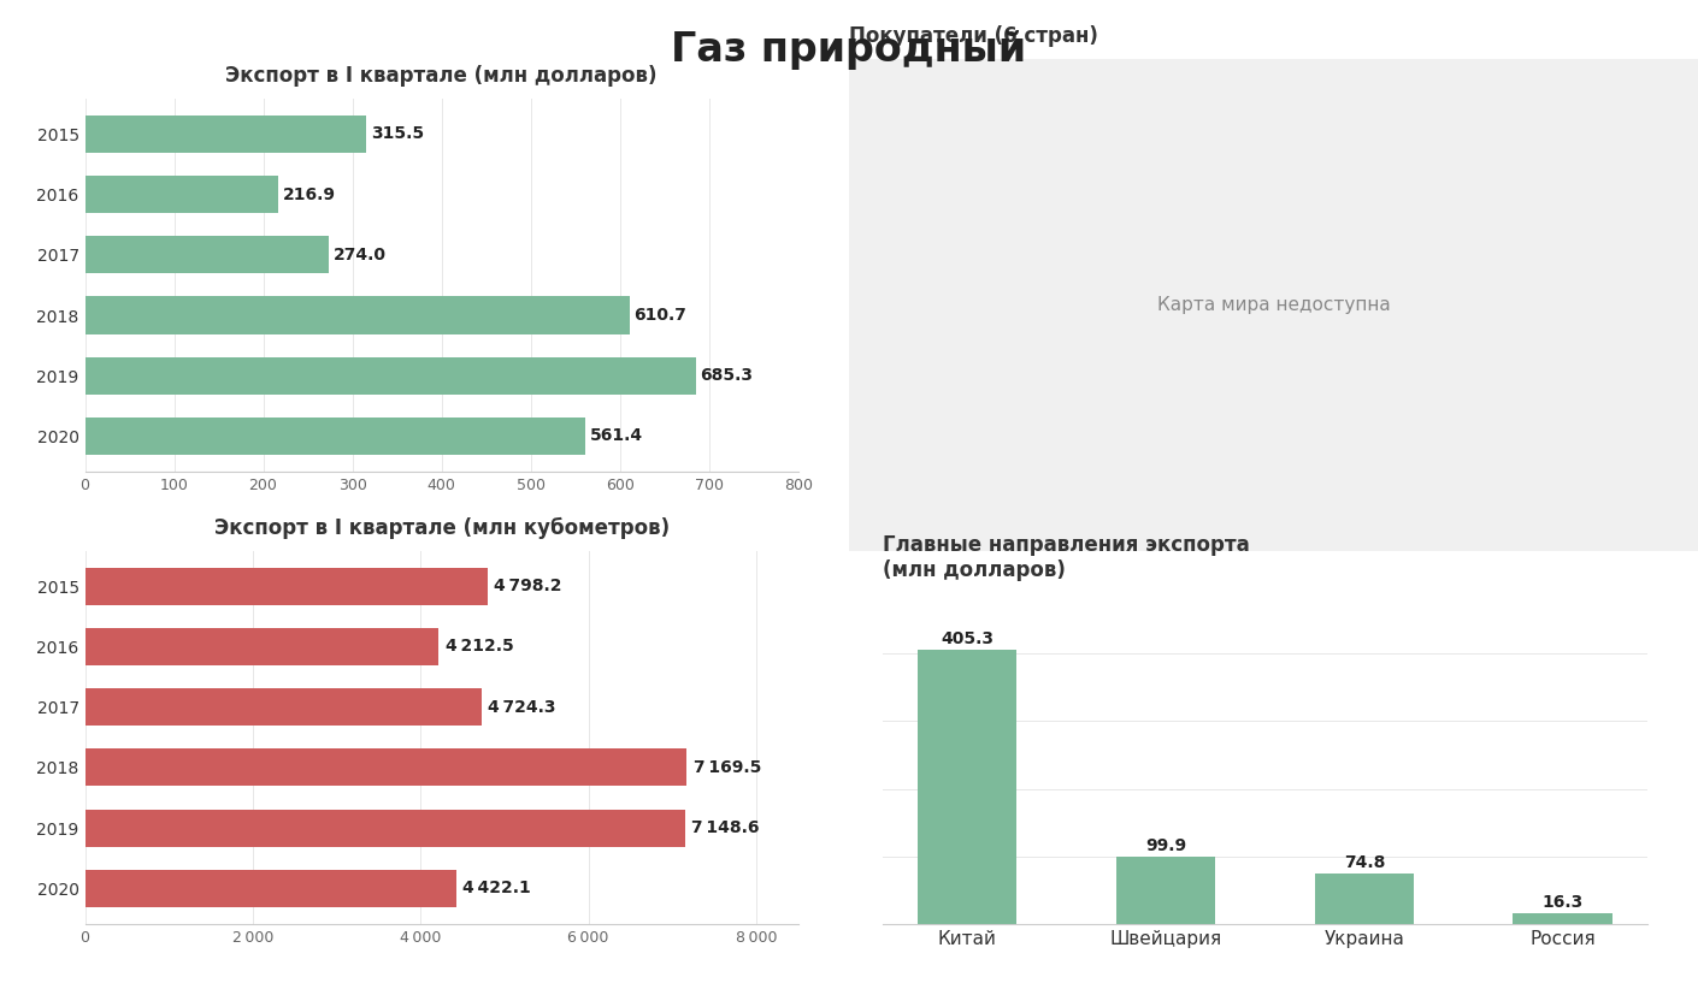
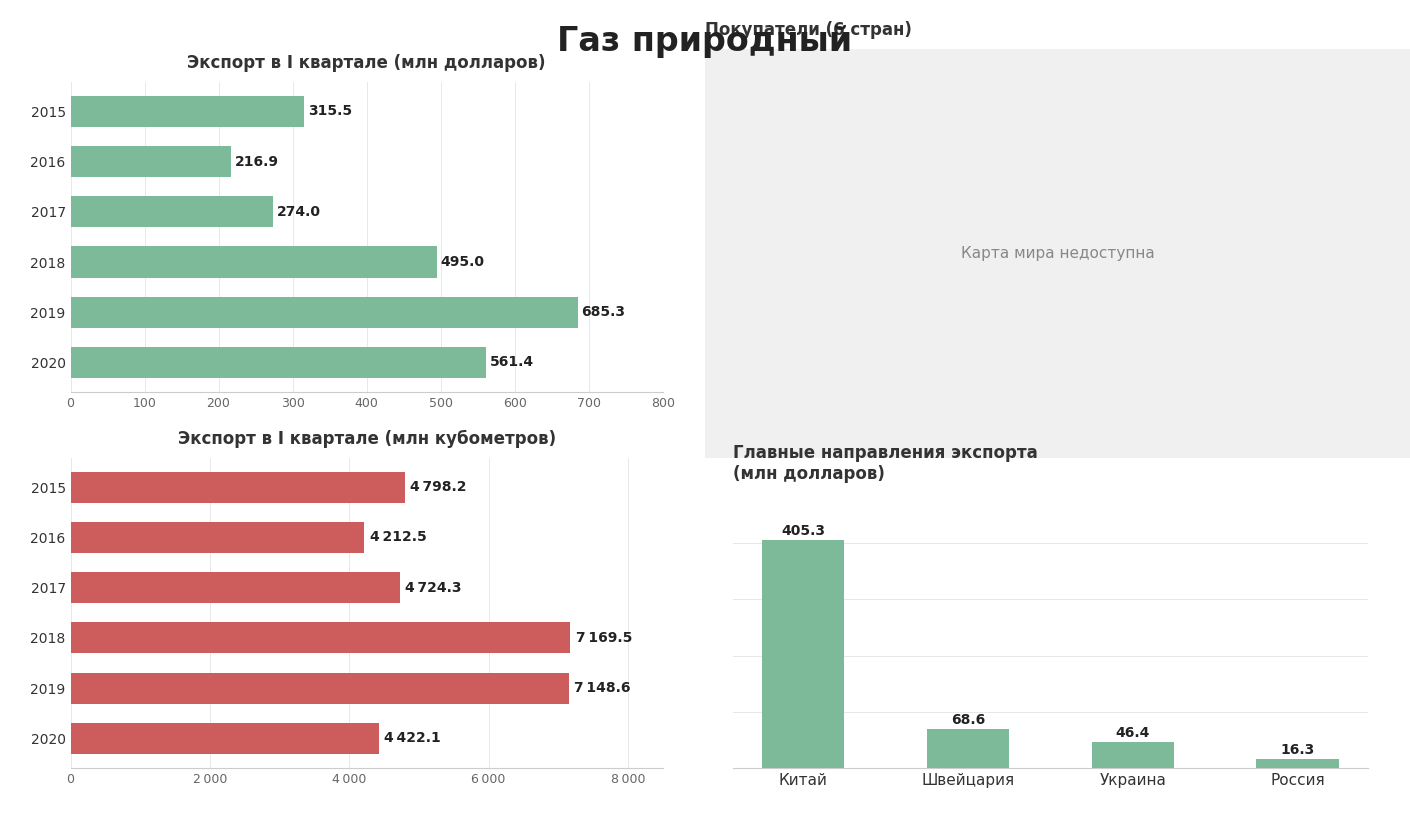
Экспорт в I квартале (млн долларов)/2018: 610.7 -> 495.0
Главные направления экспорта (млн долларов)/Швейцария: 99.9 -> 68.6
Главные направления экспорта (млн долларов)/Украина: 74.8 -> 46.4
